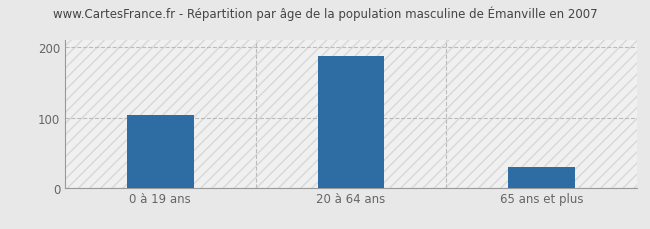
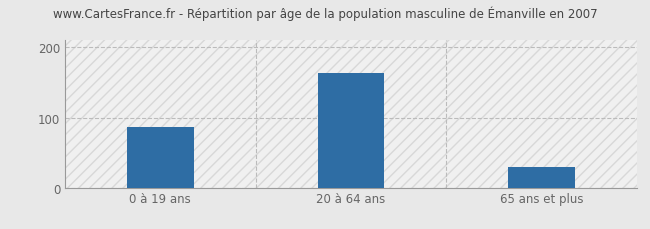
0 à 19 ans: 104 -> 87
20 à 64 ans: 188 -> 163
